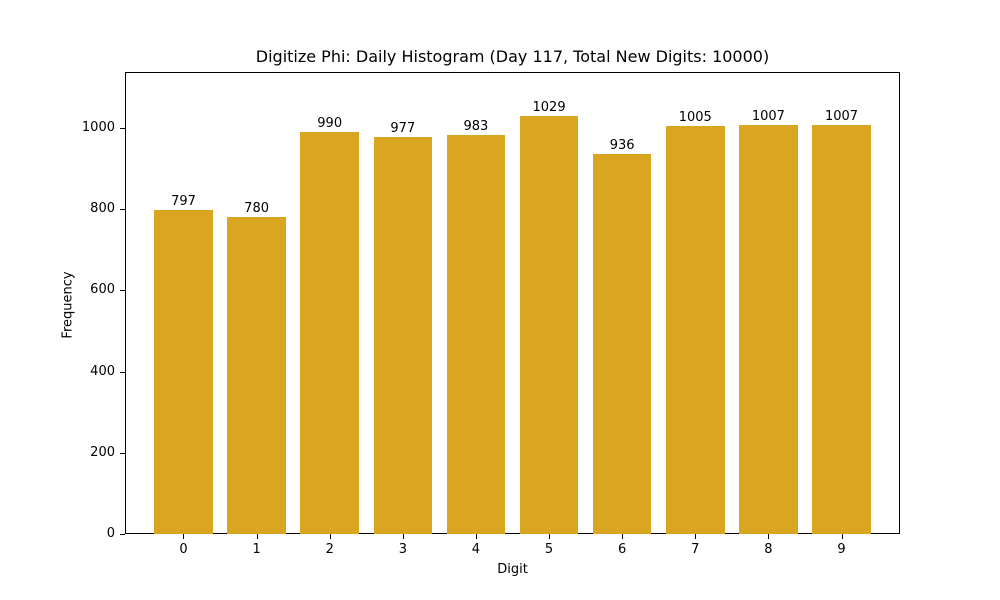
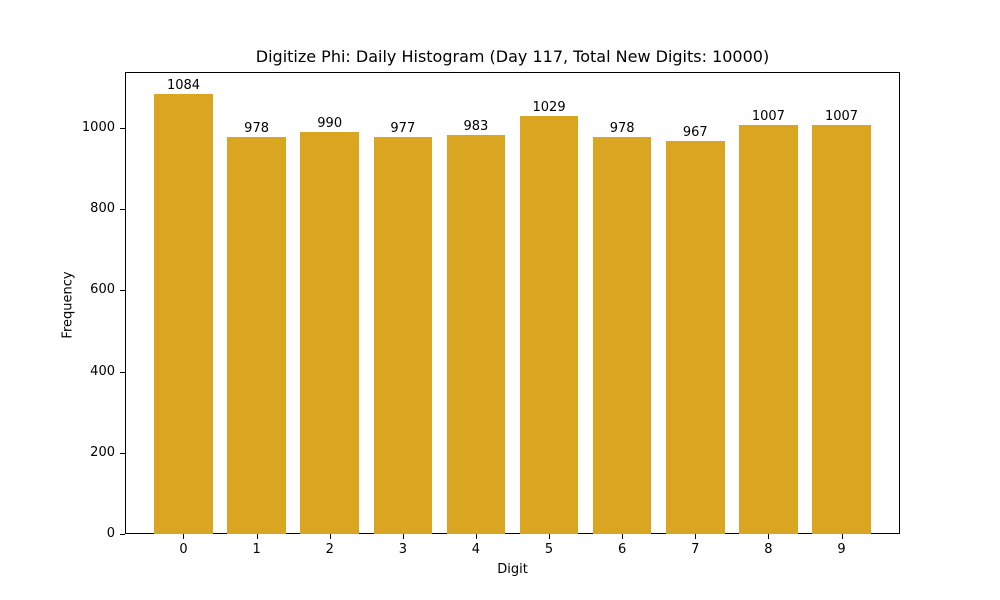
0: 797 -> 1084
1: 780 -> 978
6: 936 -> 978
7: 1005 -> 967
